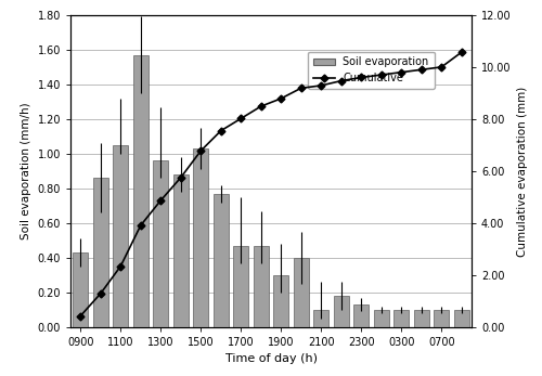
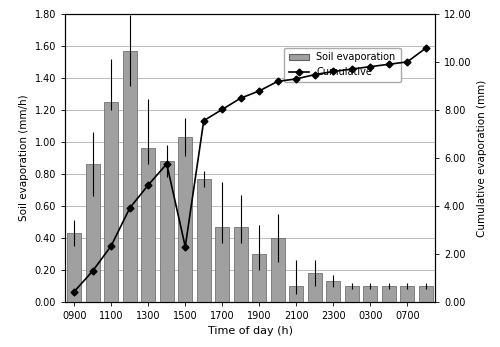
Soil evaporation/1100: 1.05 -> 1.25
Cumulative/1500: 6.78 -> 2.30
